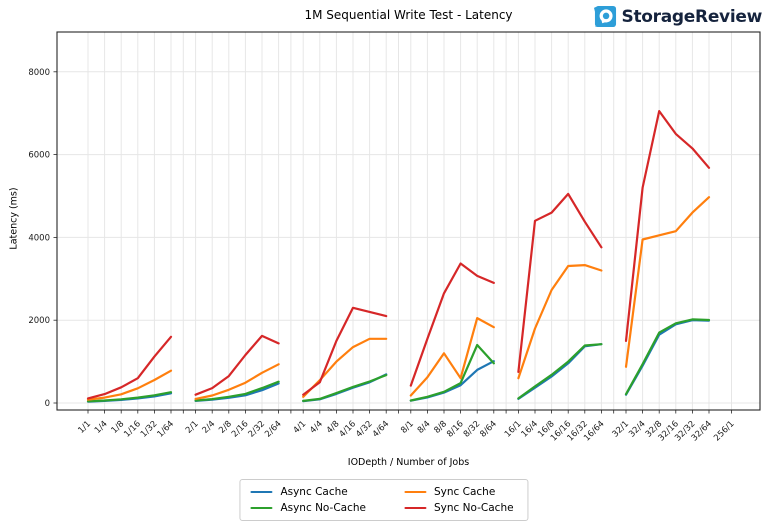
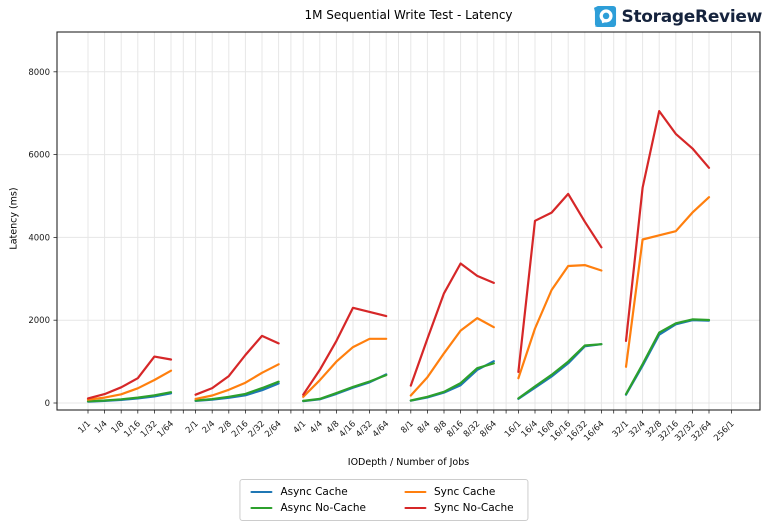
Sync No-Cache/1/64: 1600 -> 1000
Sync No-Cache/4/4: 500 -> 800
Sync Cache/8/16: 600 -> 1800
Async No-Cache/8/32: 1400 -> 800
